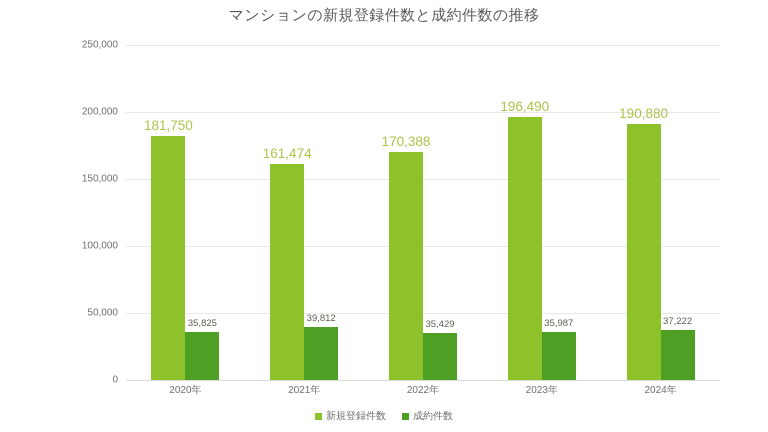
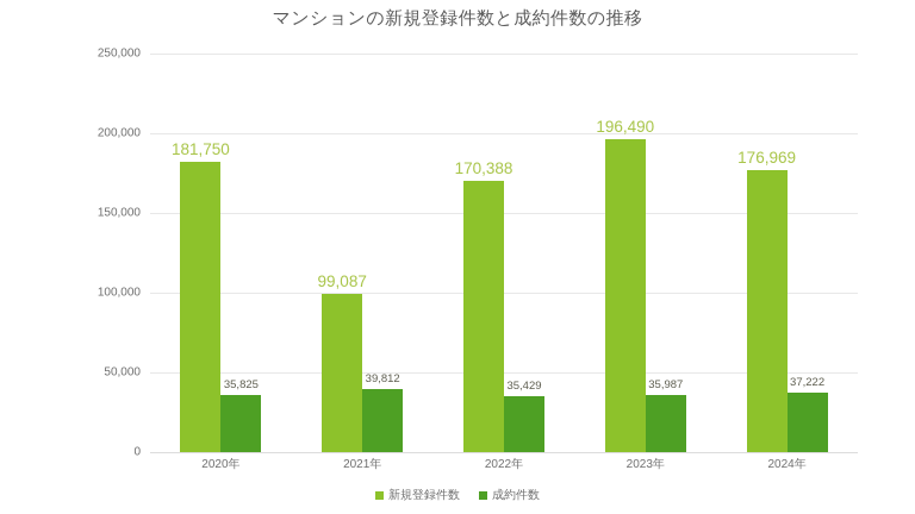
新規登録件数/2021年: 161,474 -> 99,087
新規登録件数/2024年: 190,880 -> 176,969
